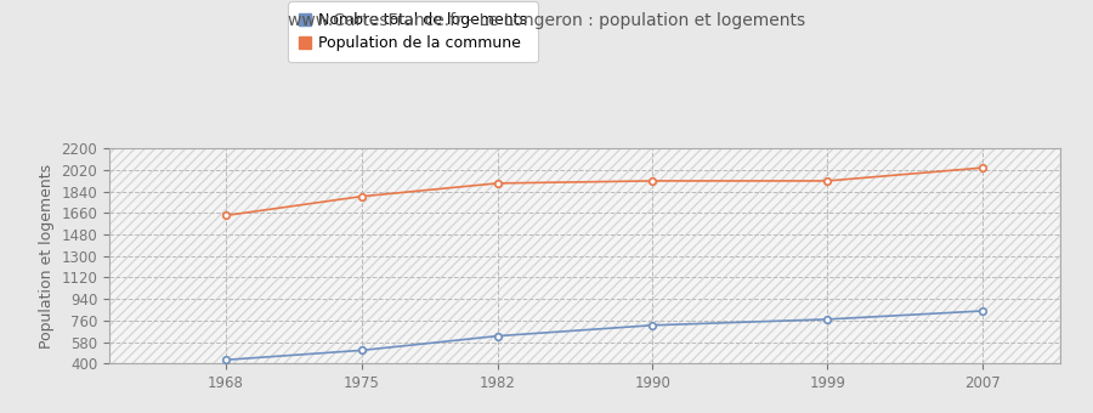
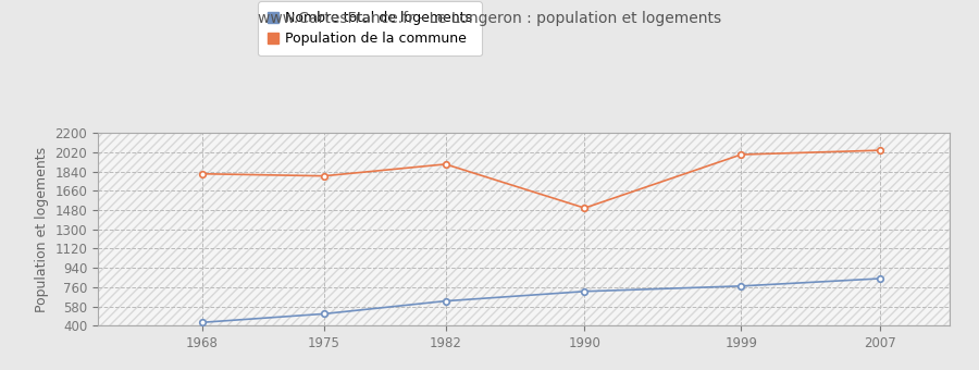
Population de la commune/1968: 1640 -> 1820
Population de la commune/1990: 1930 -> 1500
Population de la commune/1999: 1930 -> 2000
